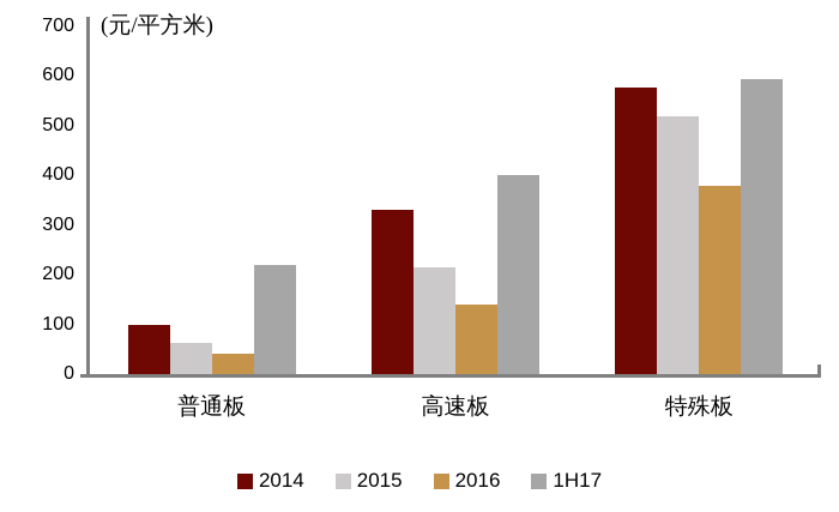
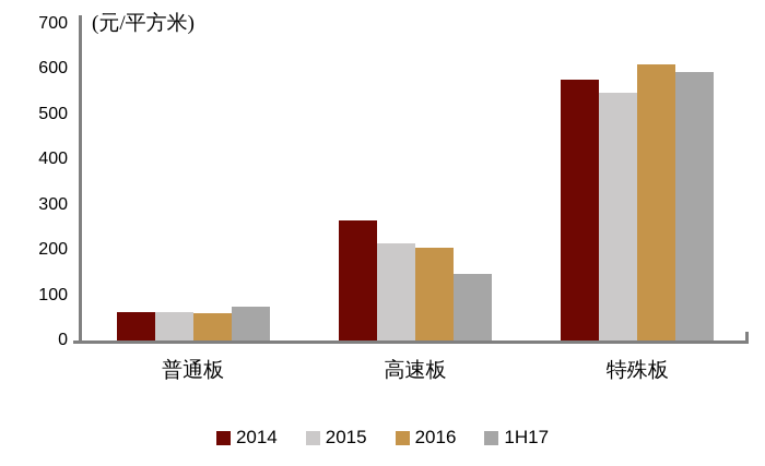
2014/普通板: 100 -> 60
2016/普通板: 40 -> 60
1H17/普通板: 220 -> 70
2014/高速板: 330 -> 270
2016/高速板: 140 -> 200
1H17/高速板: 400 -> 150
2015/特殊板: 520 -> 550
2016/特殊板: 380 -> 610
